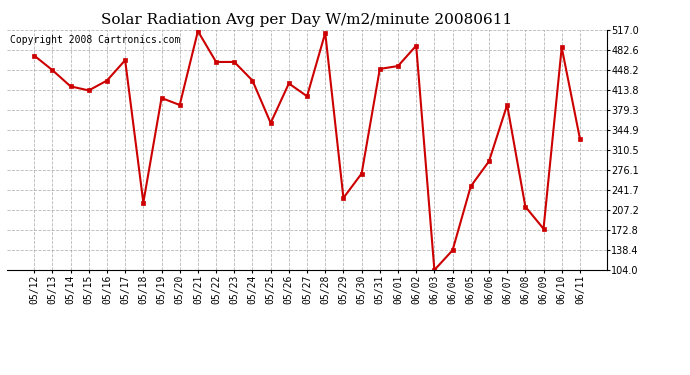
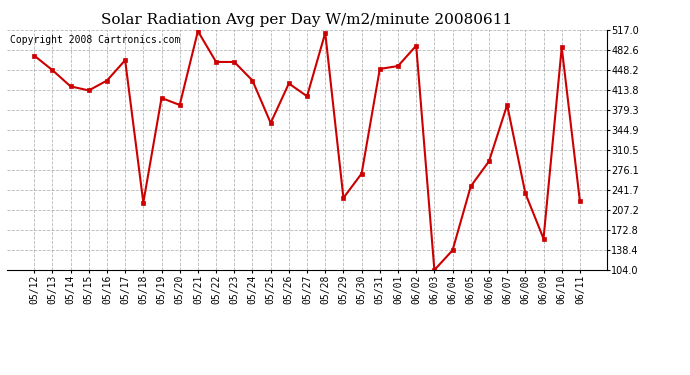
06/08: 213 -> 236
06/09: 175 -> 158
06/11: 330 -> 222
